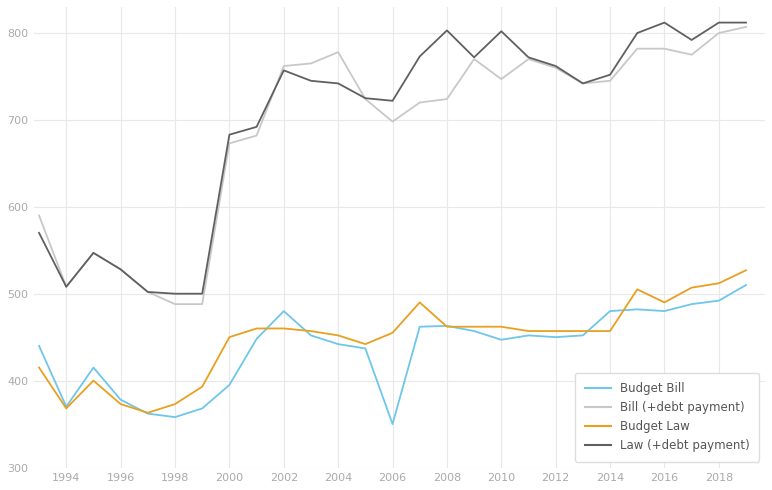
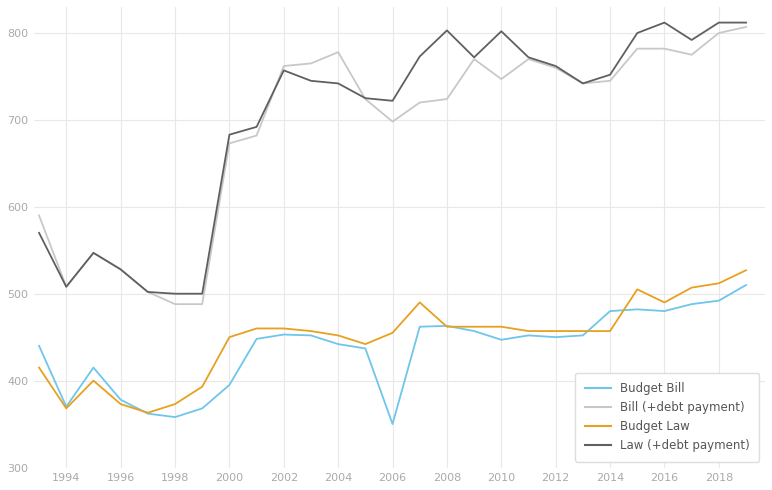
Budget Bill/2002: 480 -> 453
